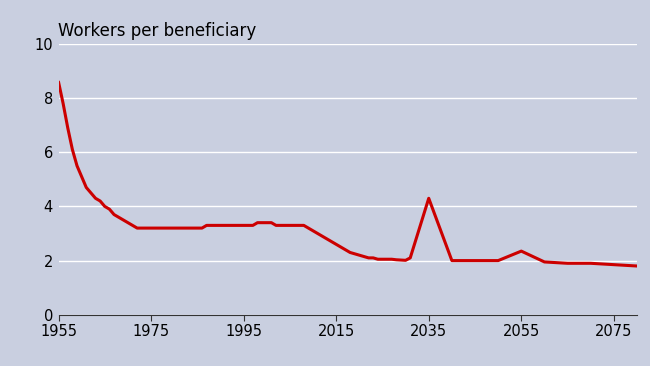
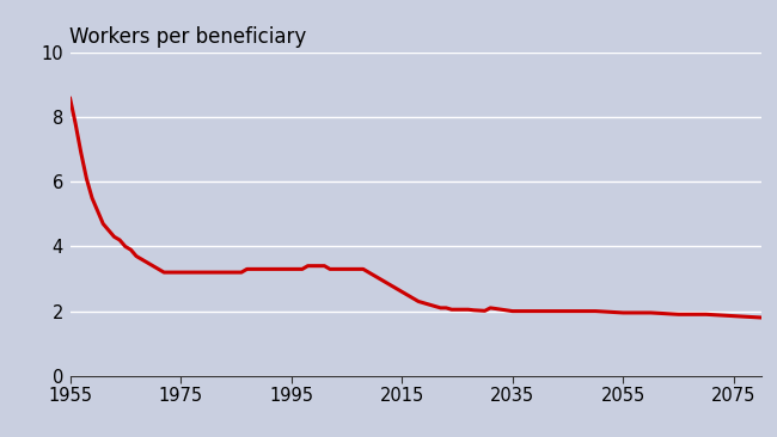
2035: 4.30 -> 2.00
2055: 2.35 -> 1.95
